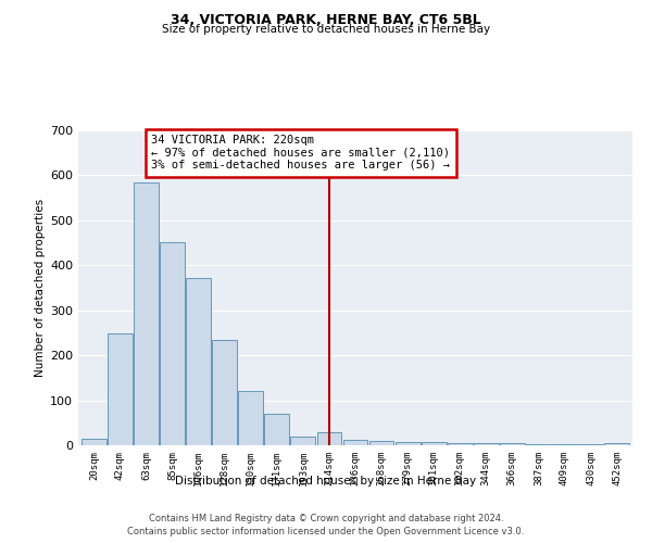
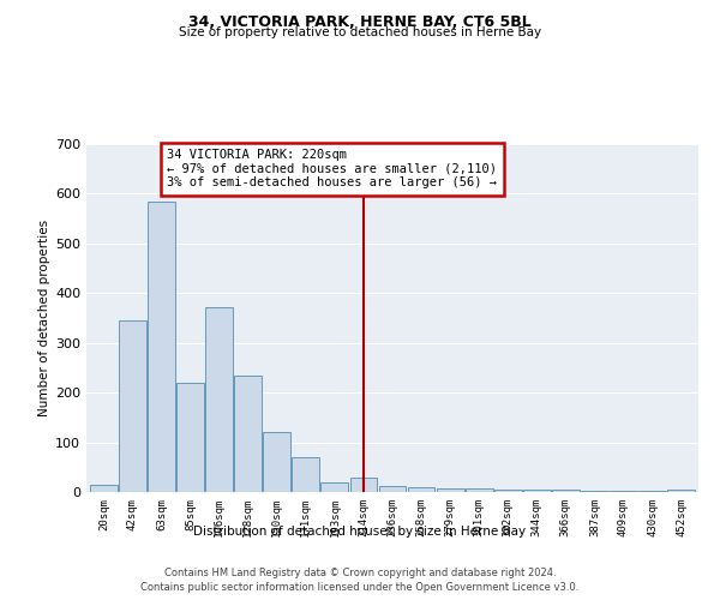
42sqm: 248 -> 345
85sqm: 452 -> 220
